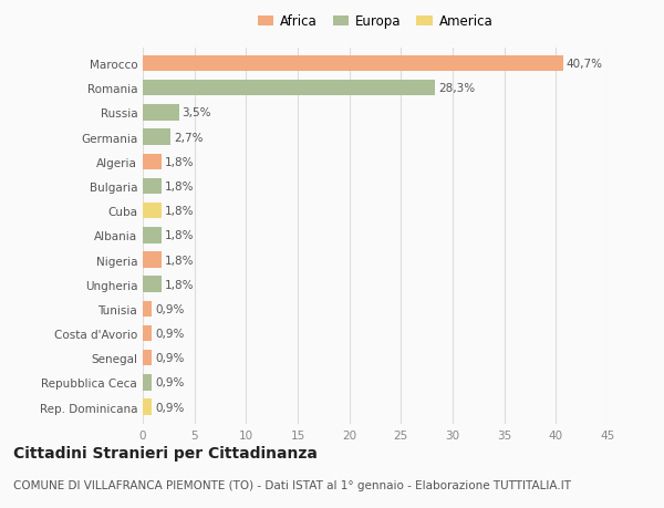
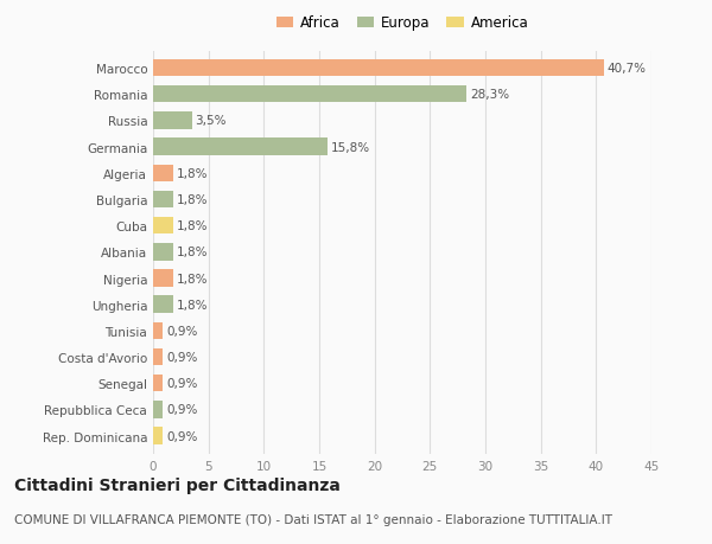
Germania: 2,7% -> 15,8%
